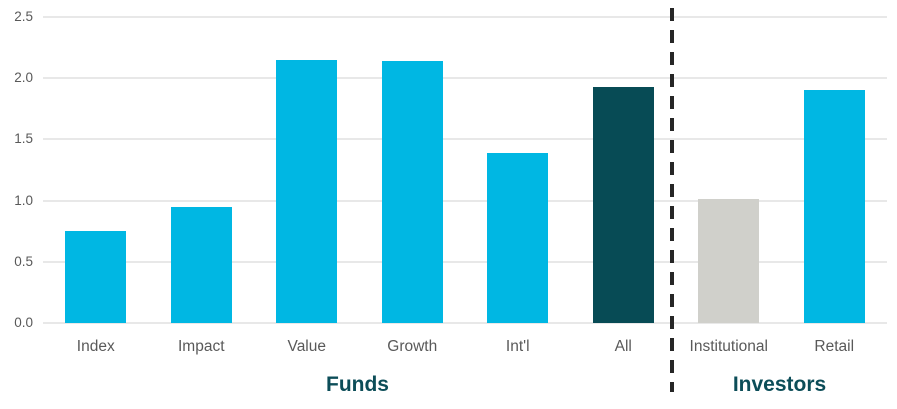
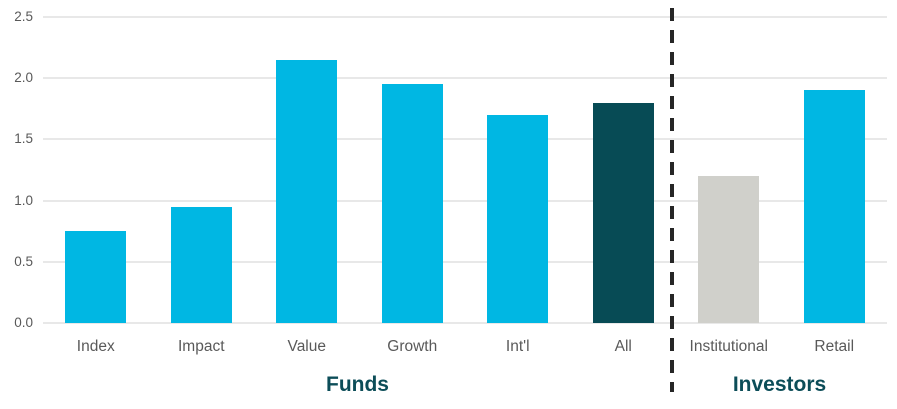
Growth: 2.14 -> 1.95
Int'l: 1.39 -> 1.70
All: 1.93 -> 1.80
Institutional: 1.01 -> 1.20
